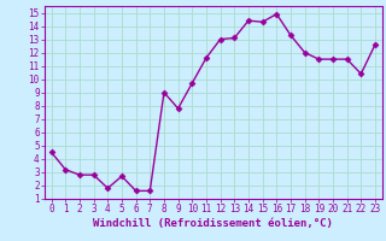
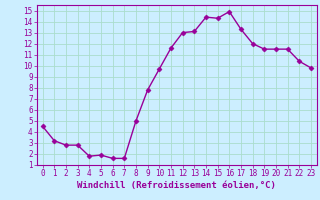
5: 2.7 -> 1.9
8: 9.0 -> 5.0
23: 12.6 -> 9.8
